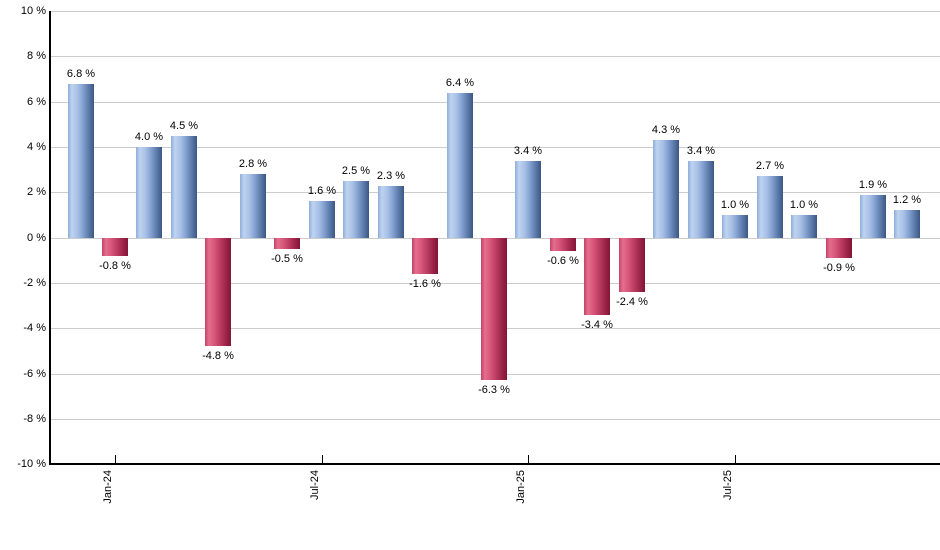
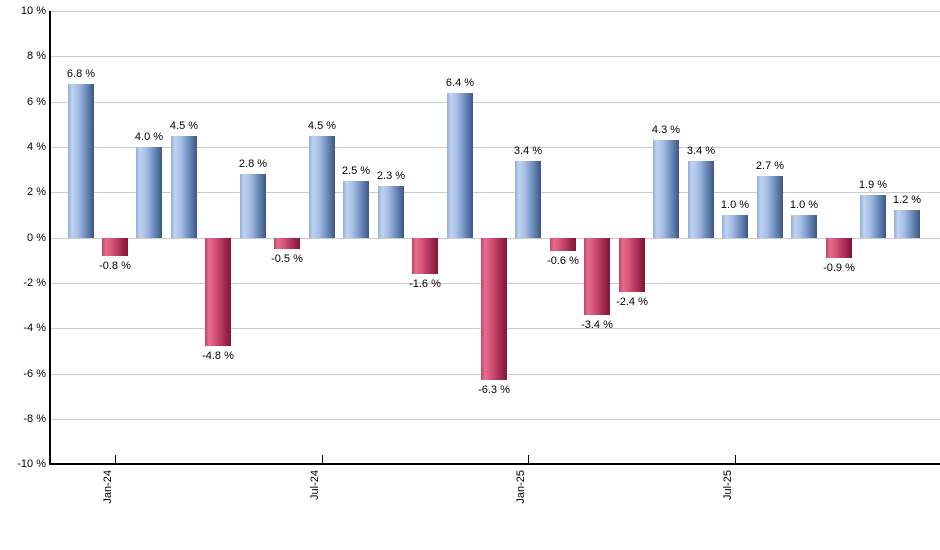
Jul-24: 1.6 -> 4.5
